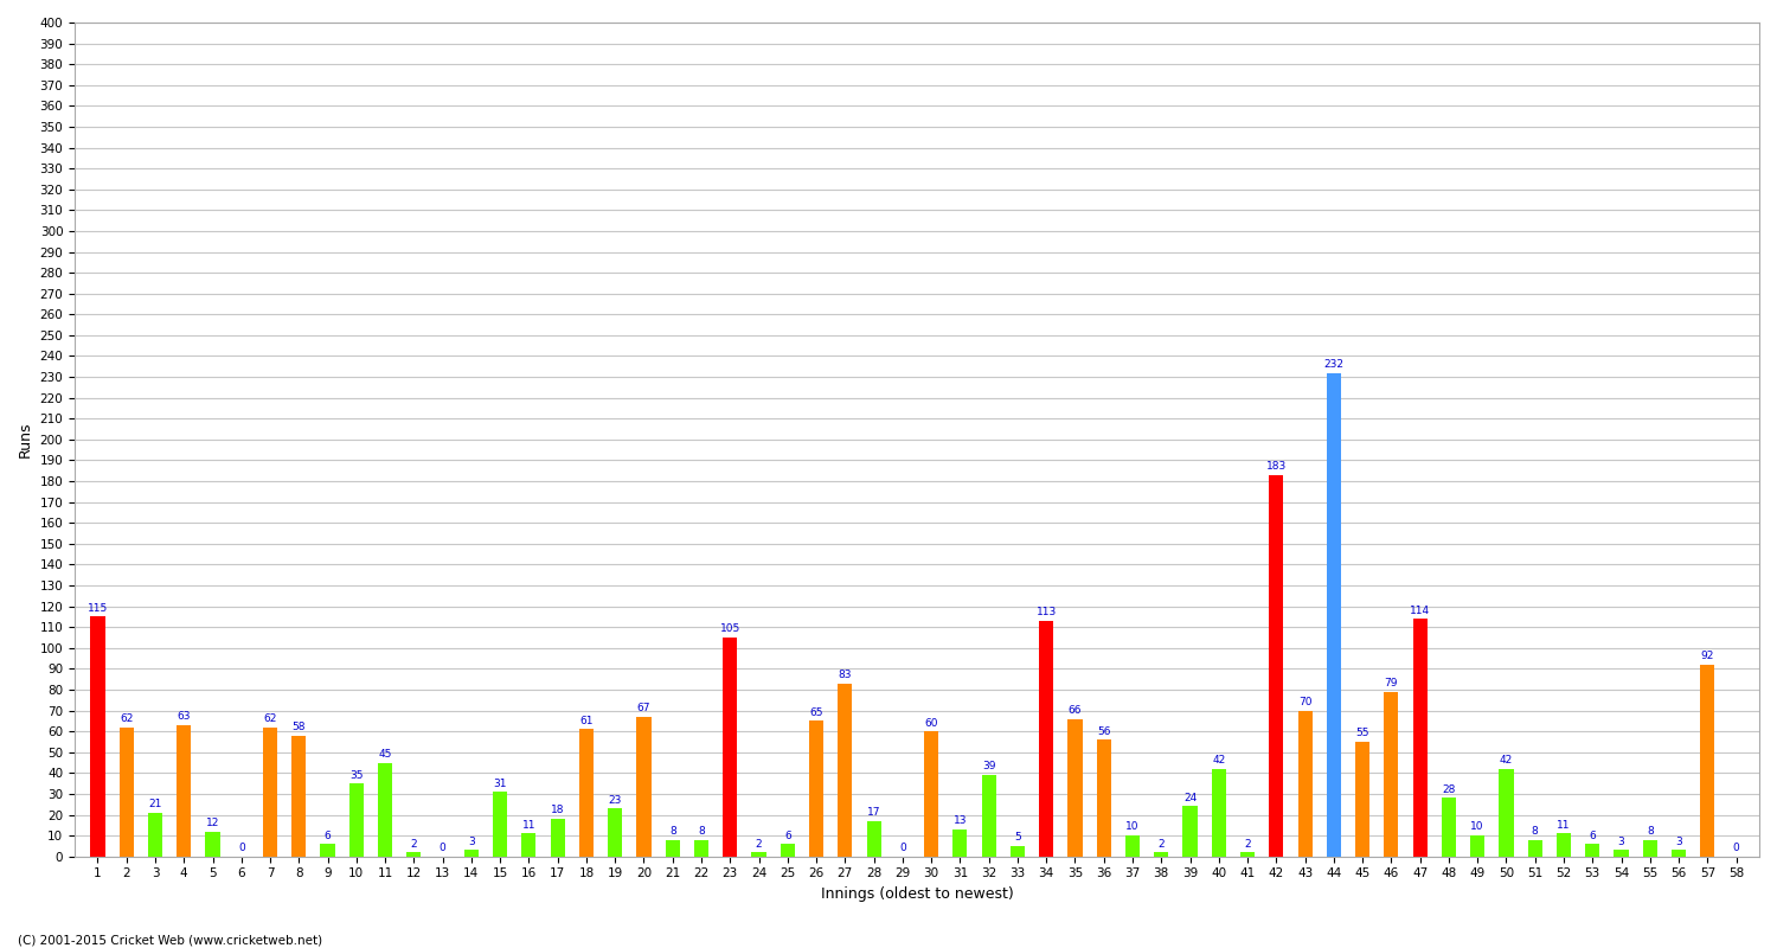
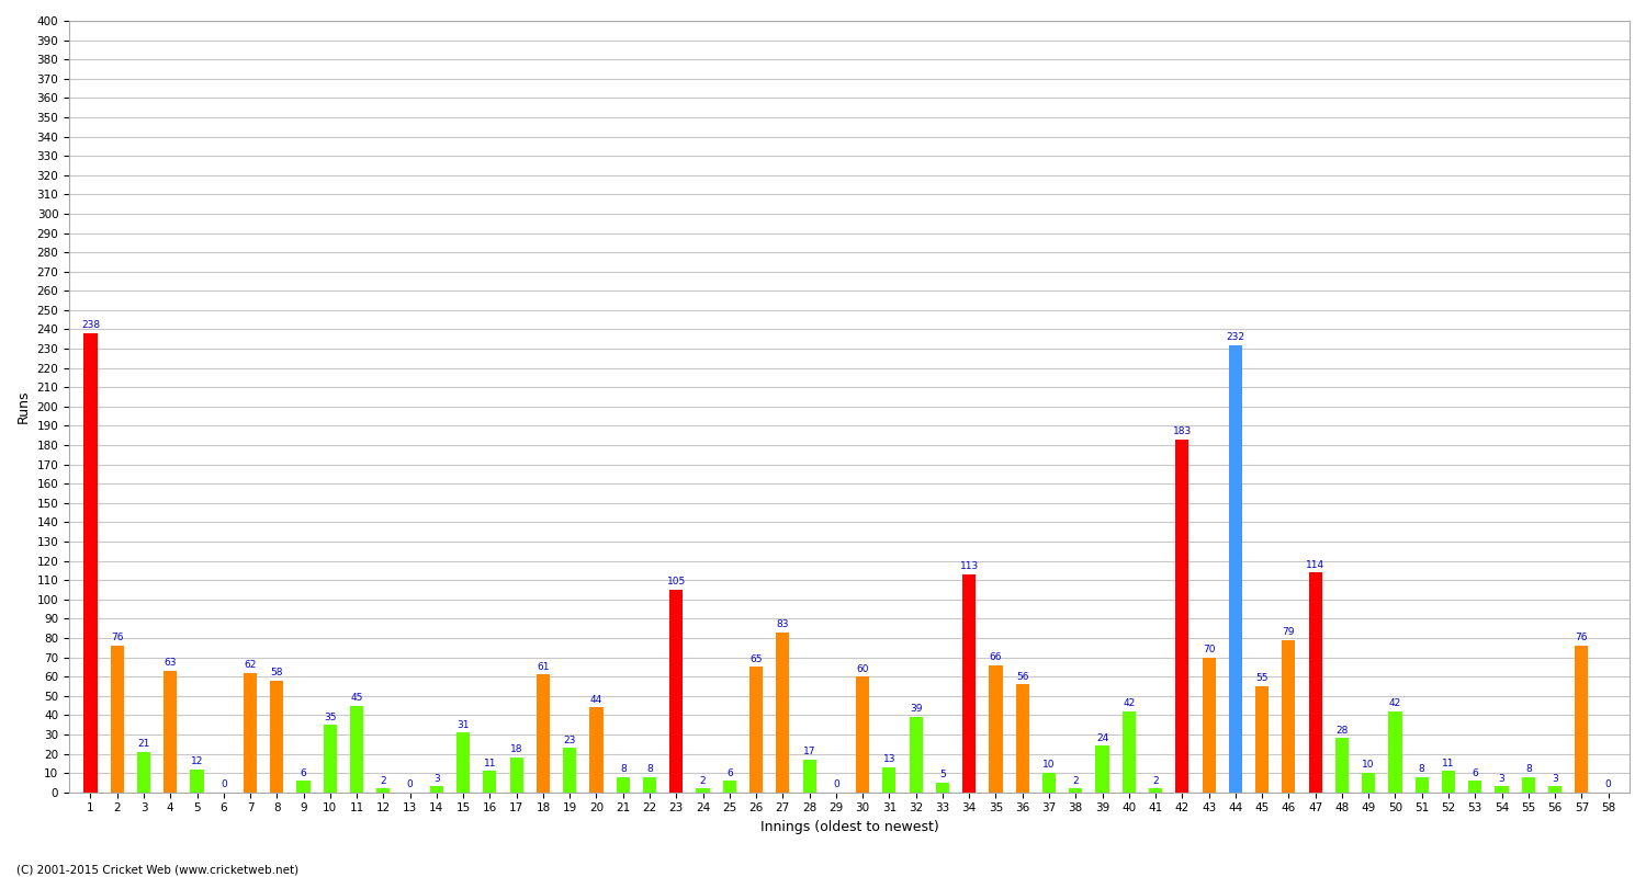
1: 115 -> 238
2: 62 -> 76
20: 67 -> 44
57: 92 -> 76
